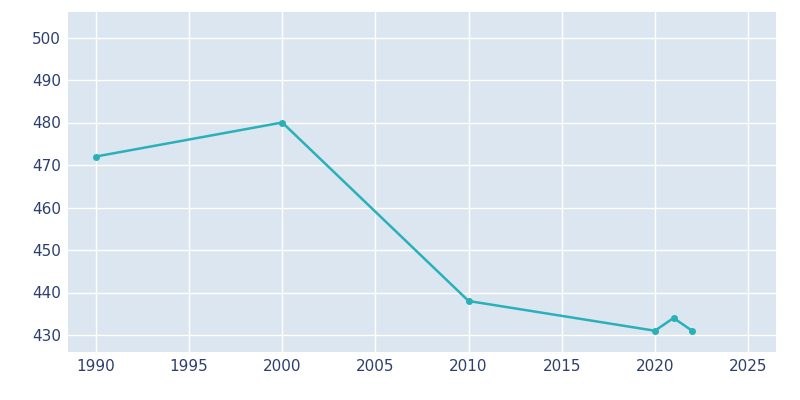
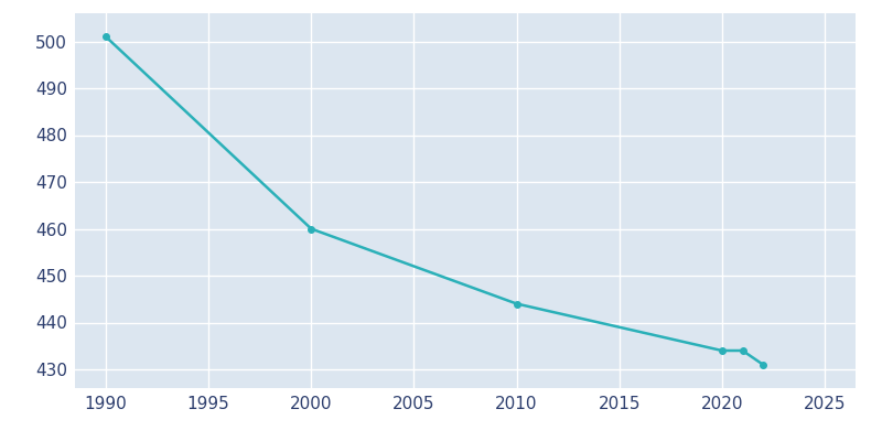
1990: 472 -> 501
2000: 480 -> 460
2010: 438 -> 444
2020: 431 -> 434
